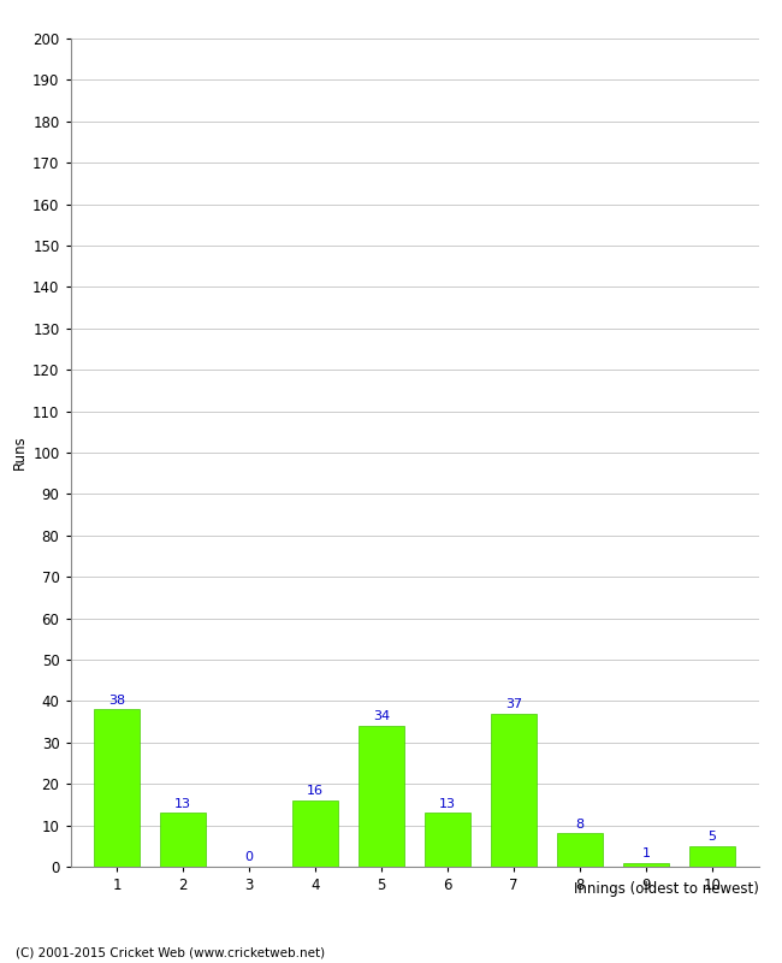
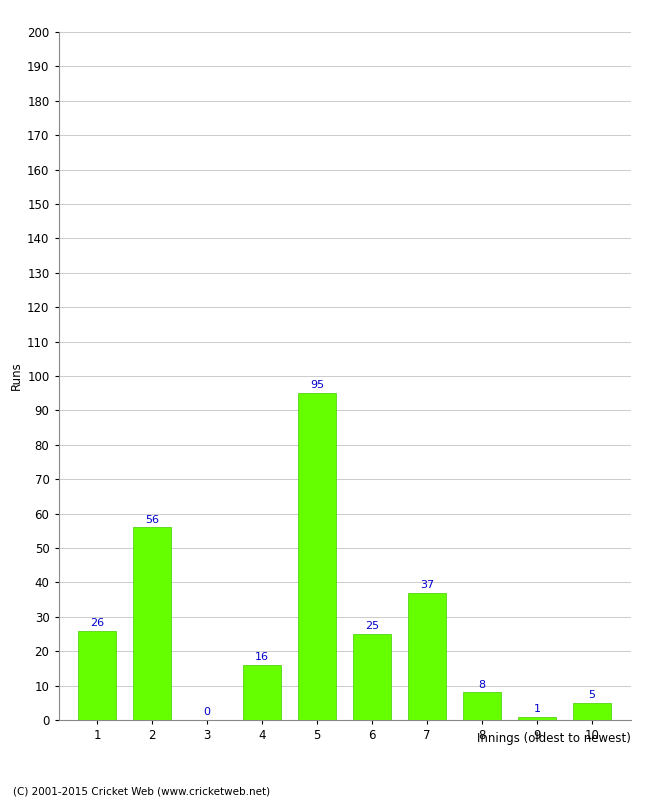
1: 38 -> 26
2: 13 -> 56
5: 34 -> 95
6: 13 -> 25
